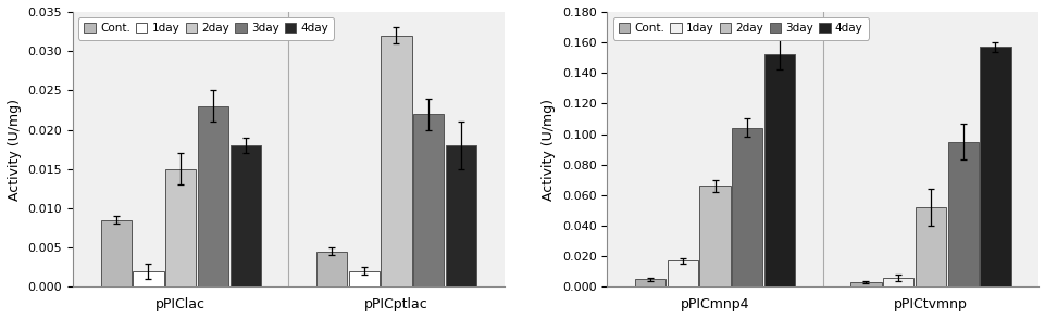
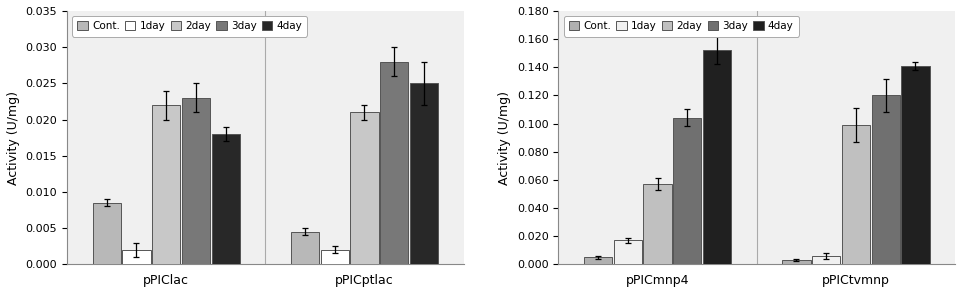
2day/pPIClac: 0.015 -> 0.022
2day/pPICptlac: 0.032 -> 0.021
3day/pPICptlac: 0.022 -> 0.028
4day/pPICptlac: 0.018 -> 0.025
2day/pPICmnp4: 0.066 -> 0.057
2day/pPICtvmnp: 0.052 -> 0.099
3day/pPICtvmnp: 0.095 -> 0.120
4day/pPICtvmnp: 0.157 -> 0.141
